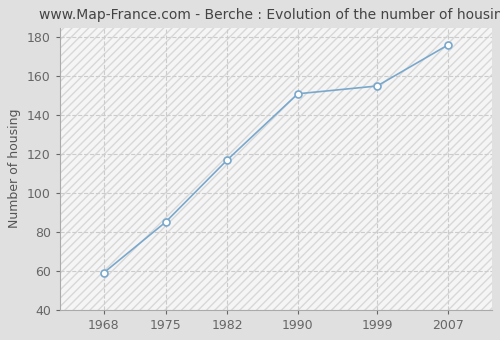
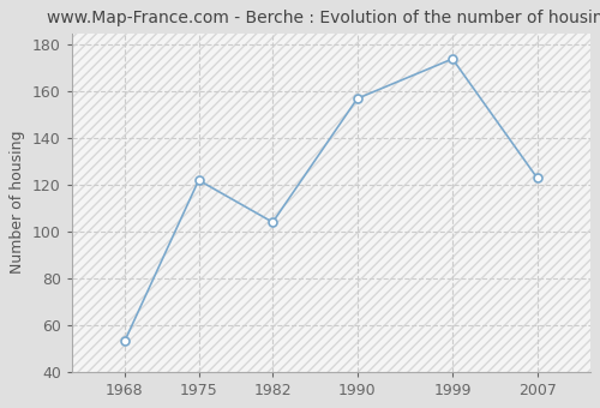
1968: 59 -> 53
1975: 85 -> 122
1982: 117 -> 104
1990: 151 -> 157
1999: 155 -> 174
2007: 176 -> 123
